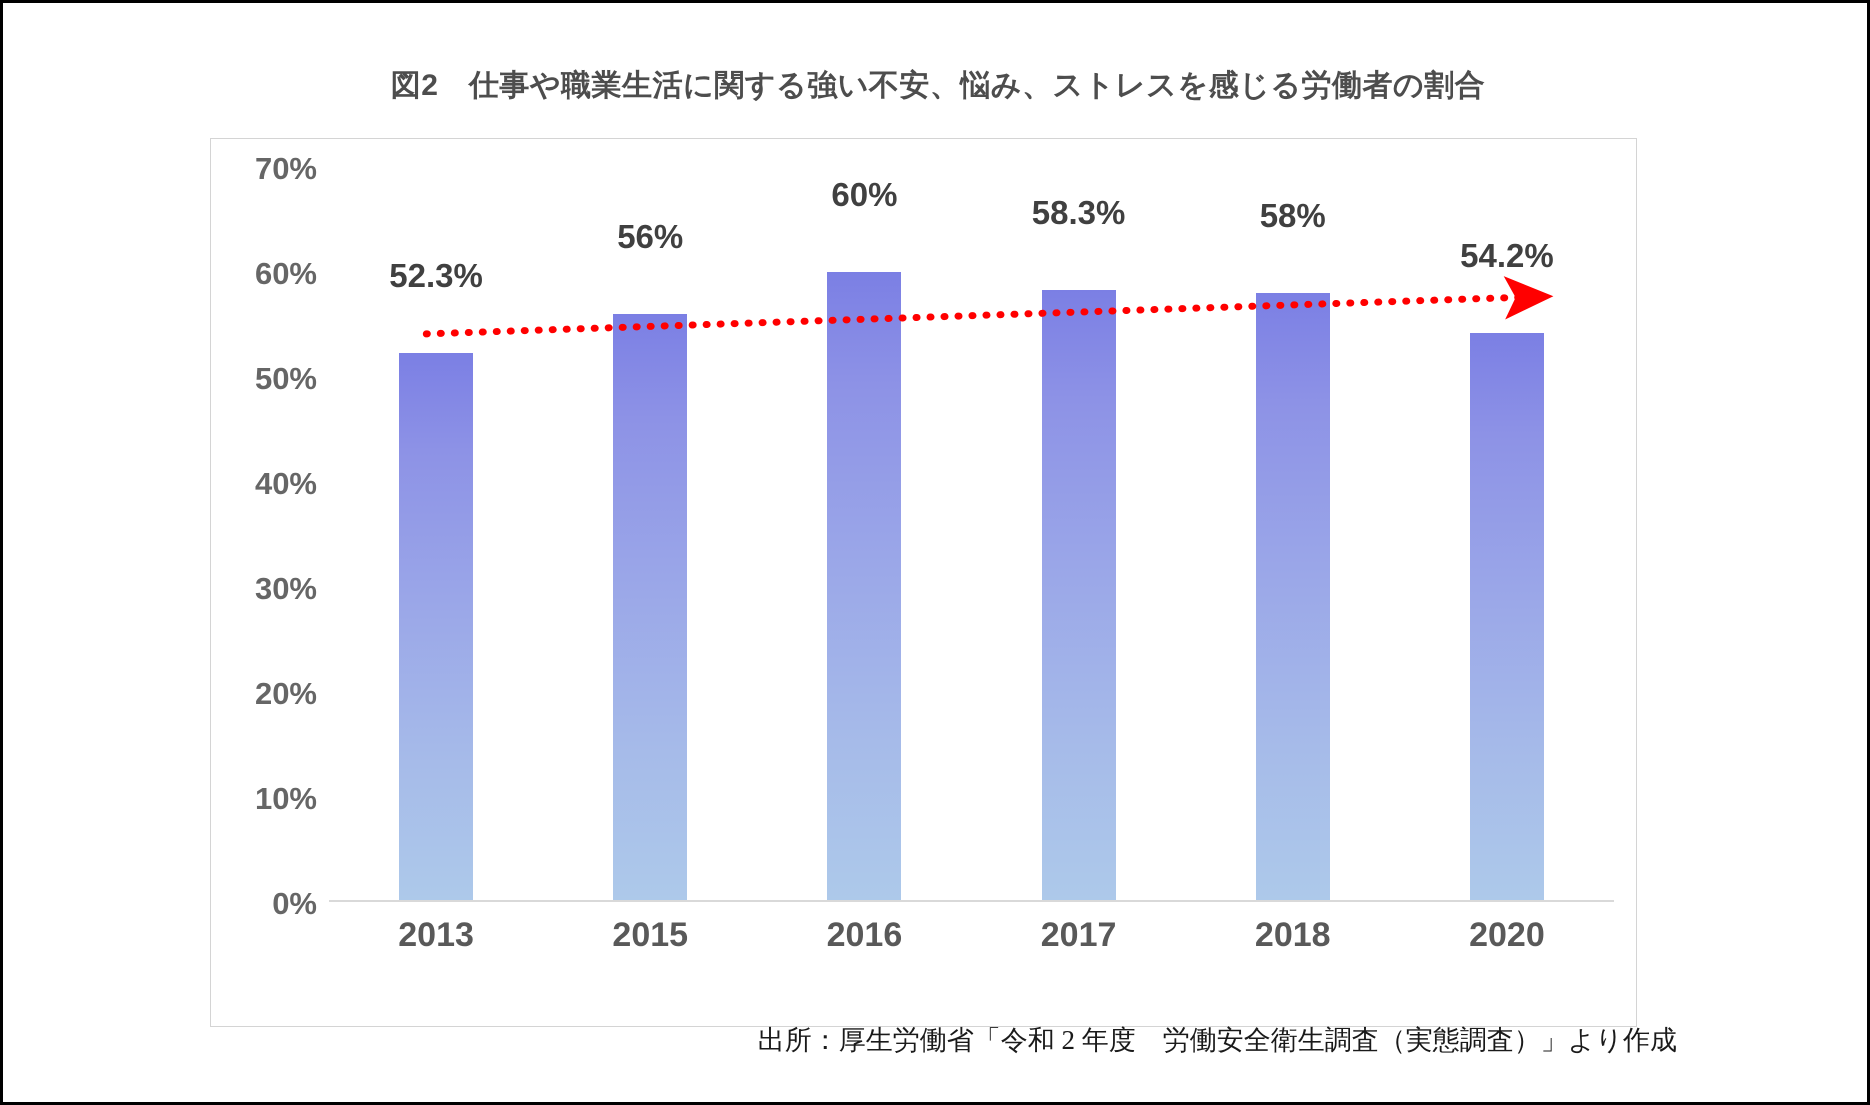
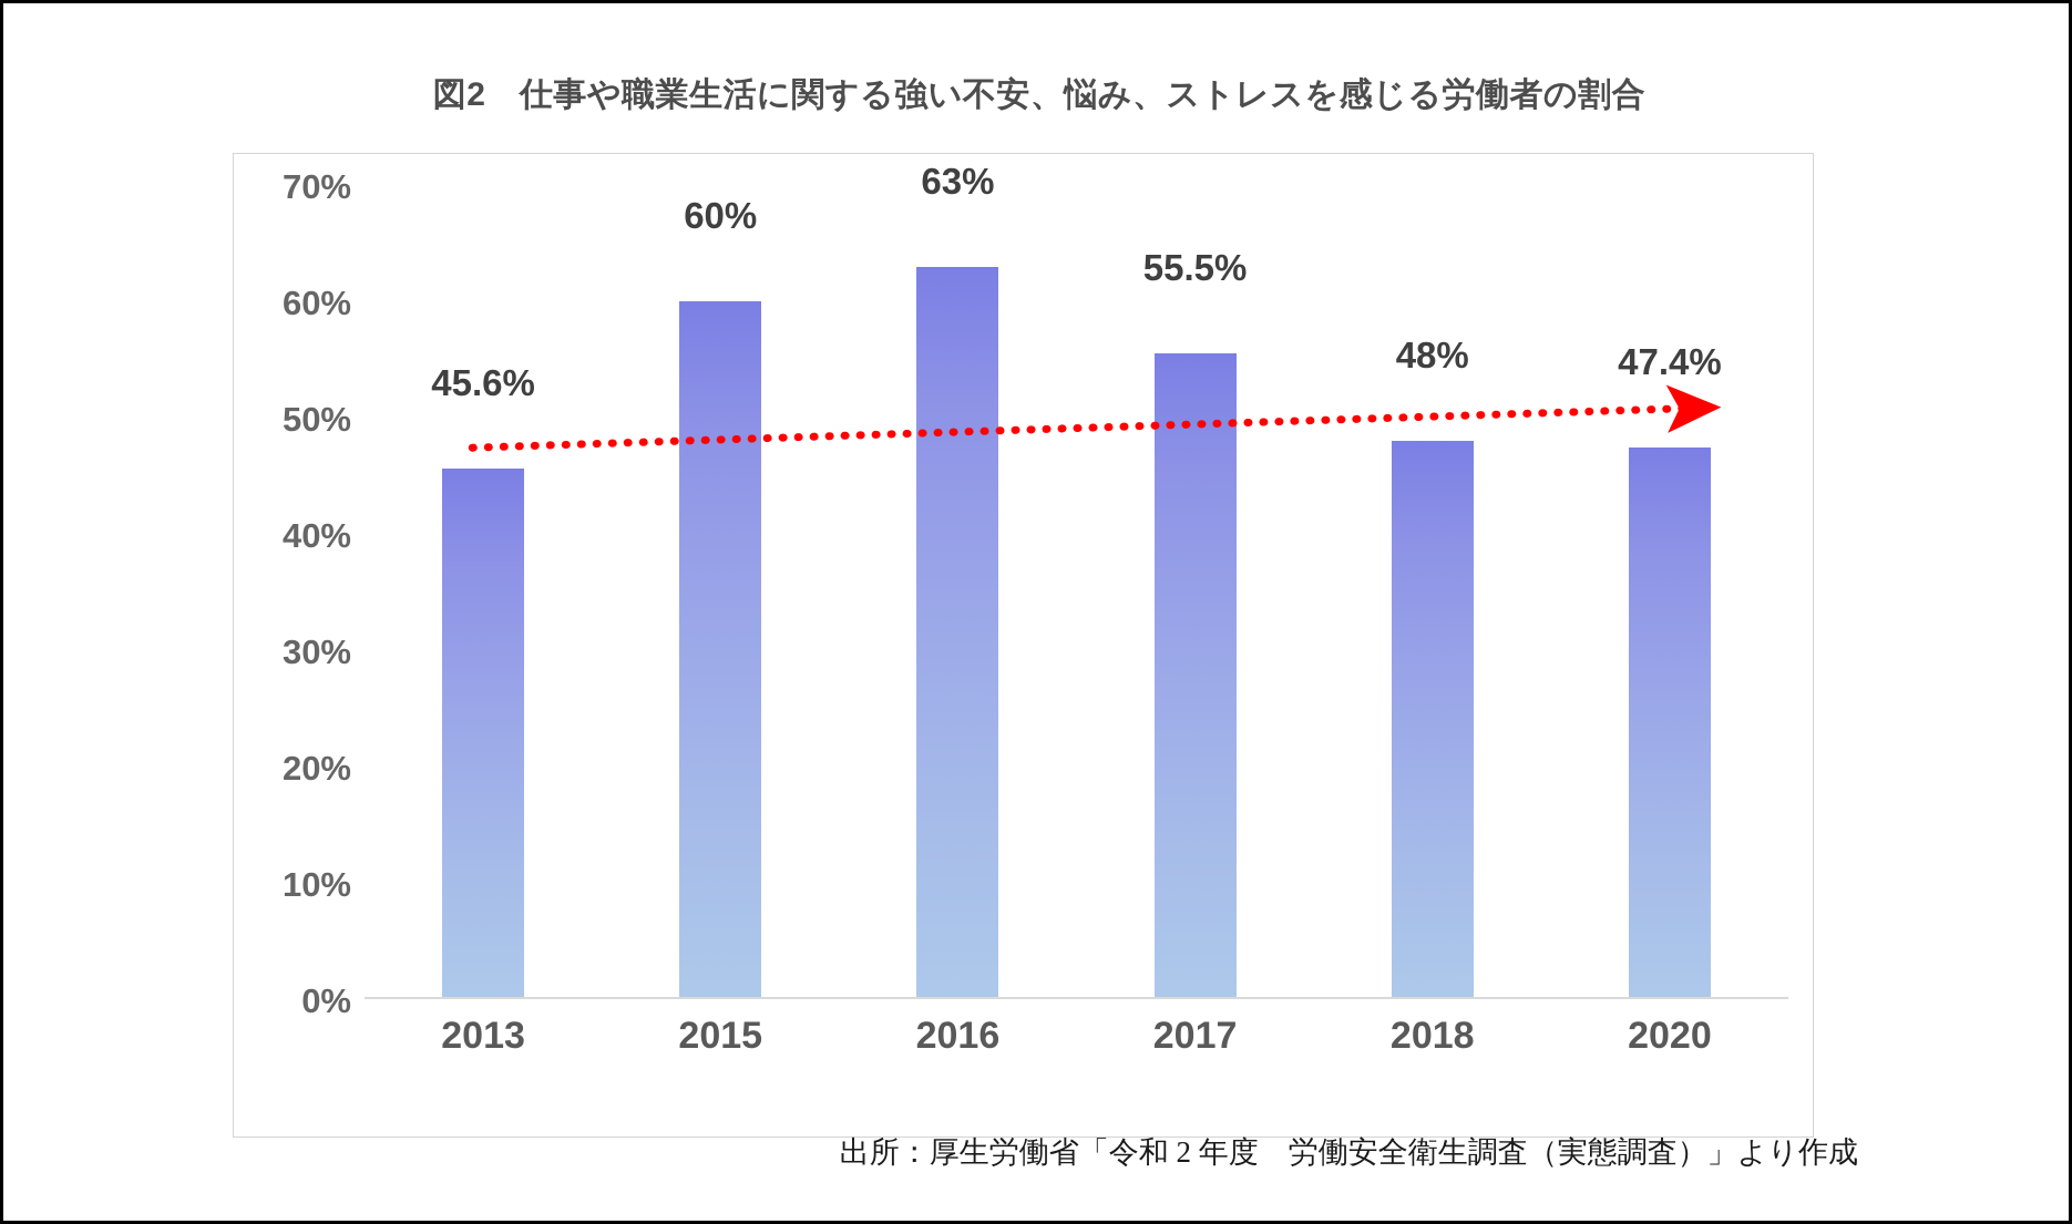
2013: 52.3% -> 45.6%
2015: 56% -> 60%
2016: 60% -> 63%
2017: 58.3% -> 55.5%
2018: 58% -> 48%
2020: 54.2% -> 47.4%
